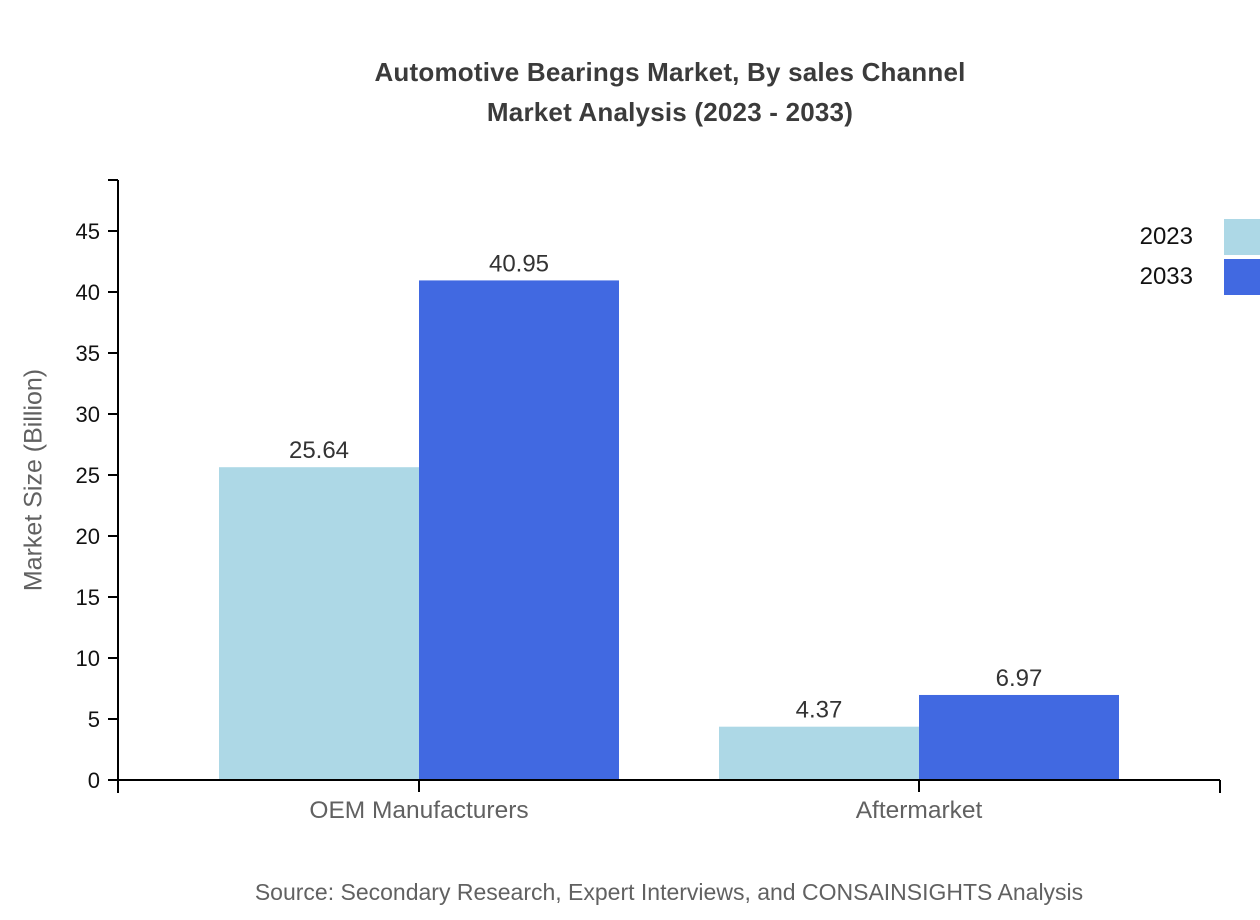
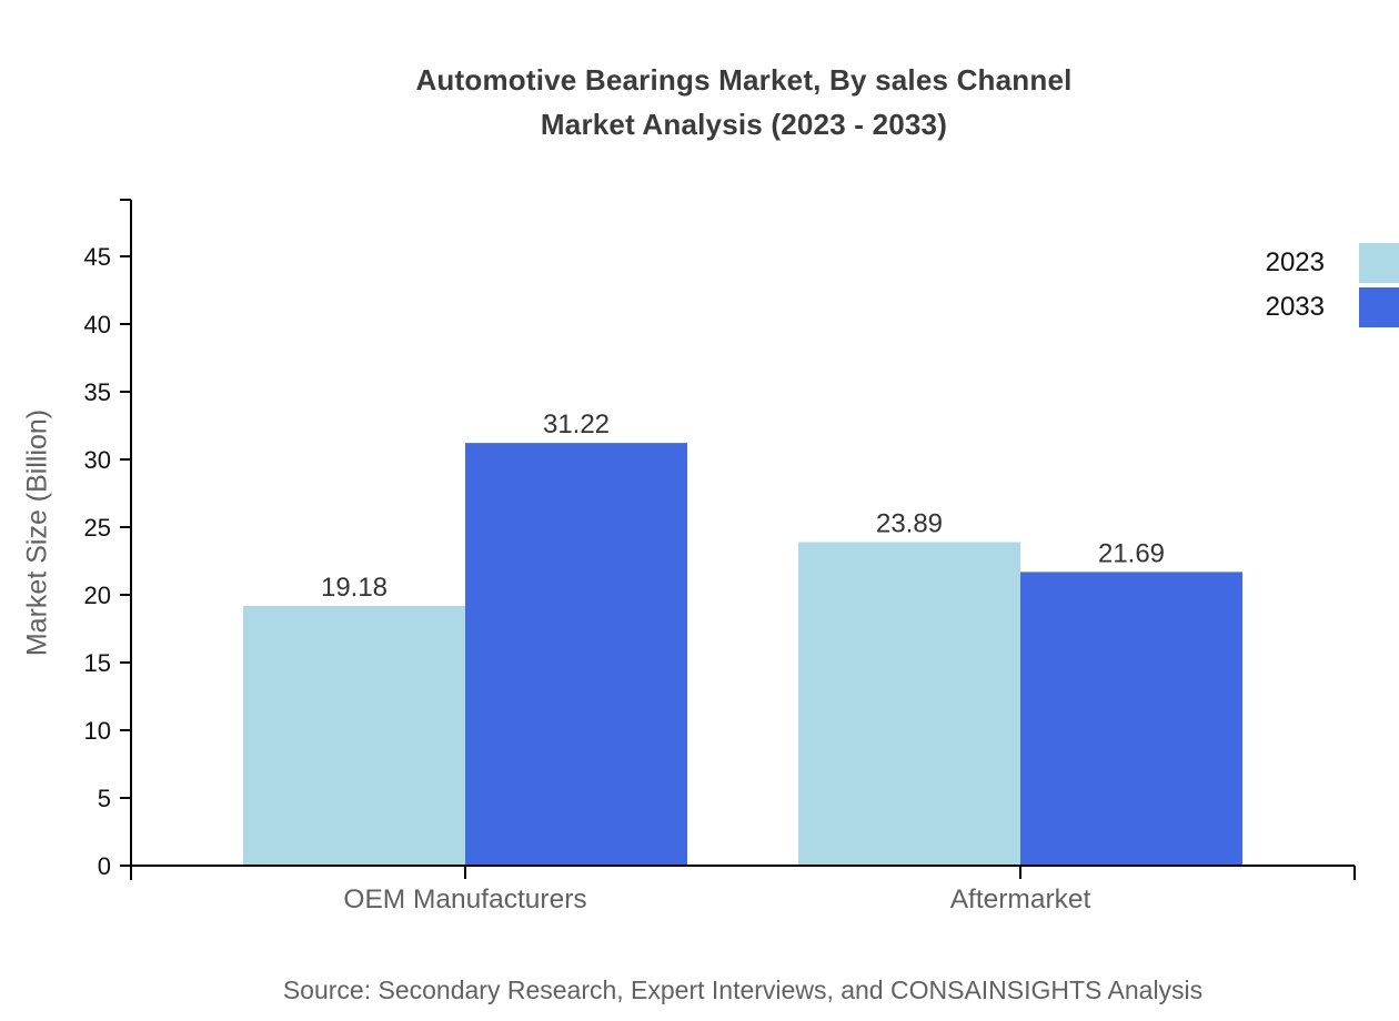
2023/OEM Manufacturers: 25.64 -> 19.18
2033/OEM Manufacturers: 40.95 -> 31.22
2023/Aftermarket: 4.37 -> 23.89
2033/Aftermarket: 6.97 -> 21.69
